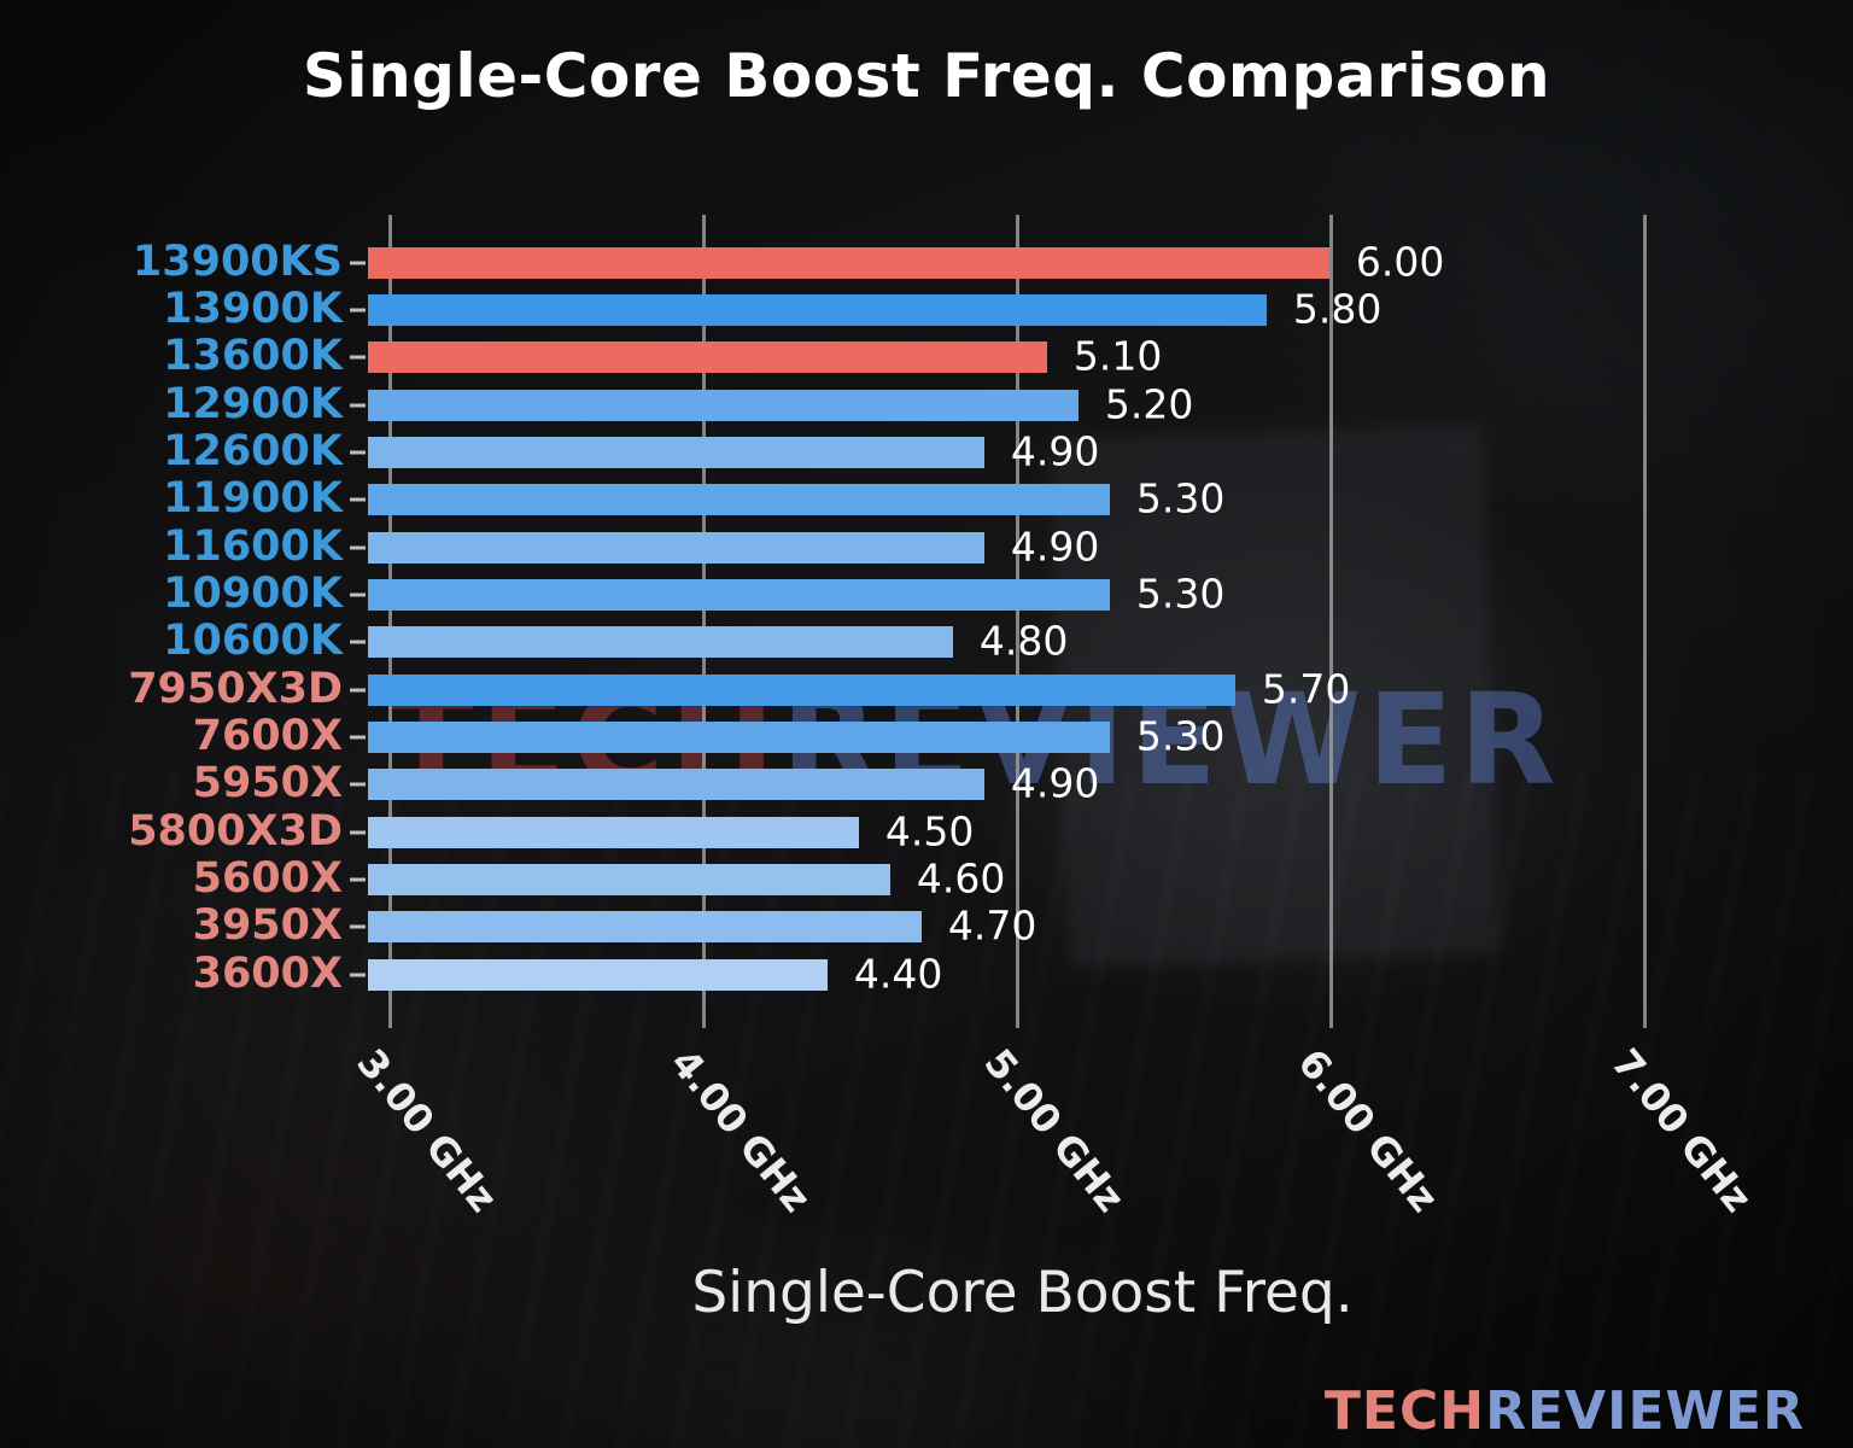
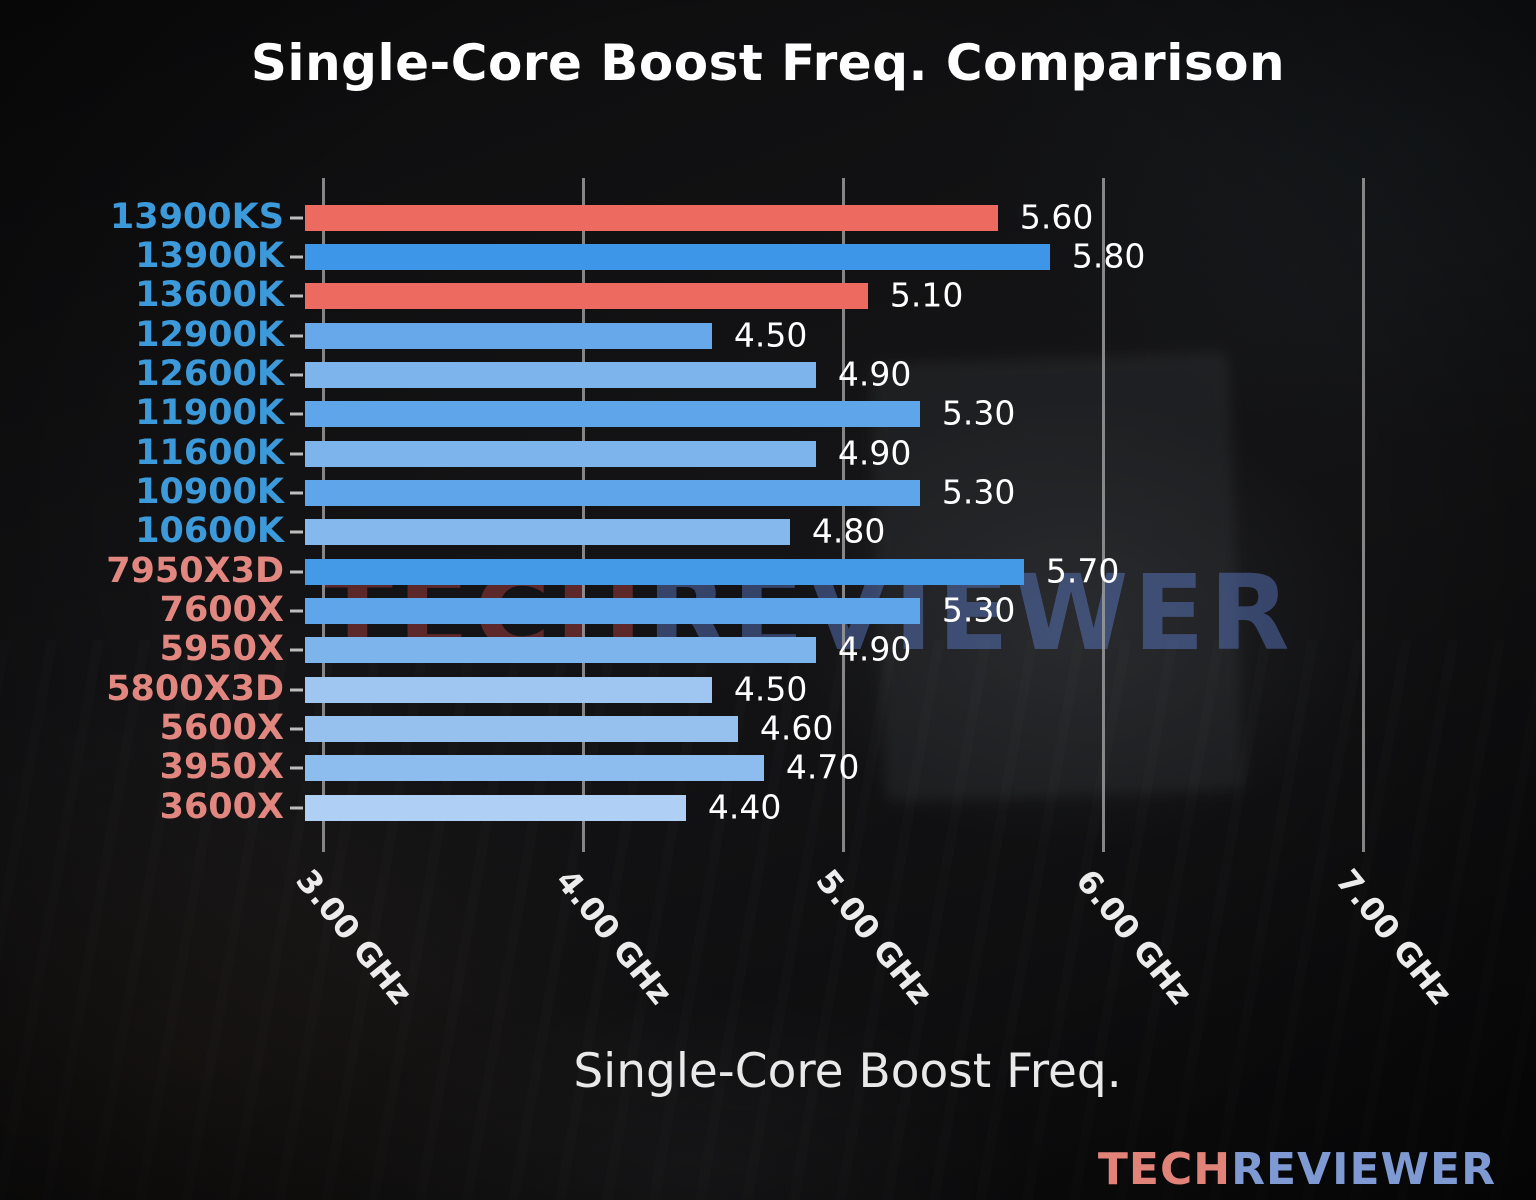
13900KS: 6.00 -> 5.60
12900K: 5.20 -> 4.50
